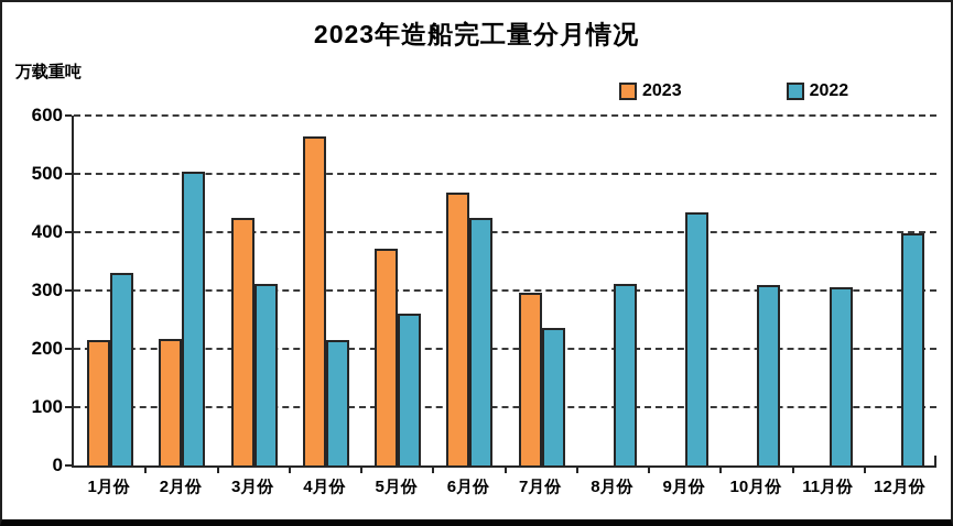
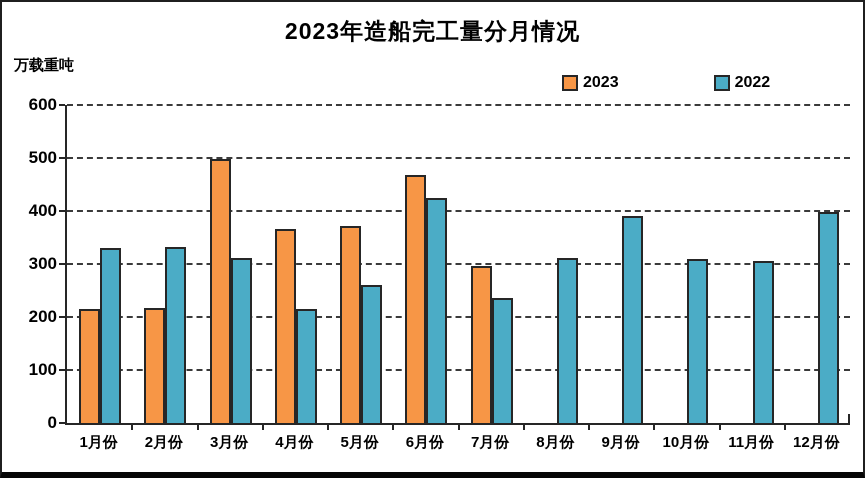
2022/2月份: 500 -> 330
2023/3月份: 420 -> 490
2023/4月份: 560 -> 360
2022/9月份: 430 -> 390
